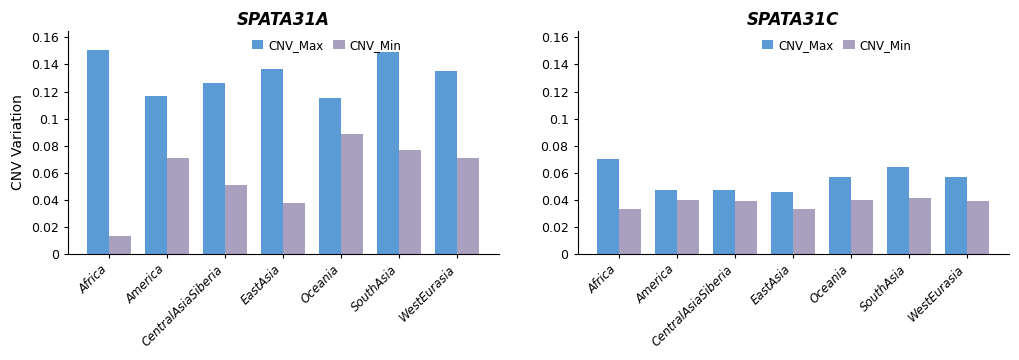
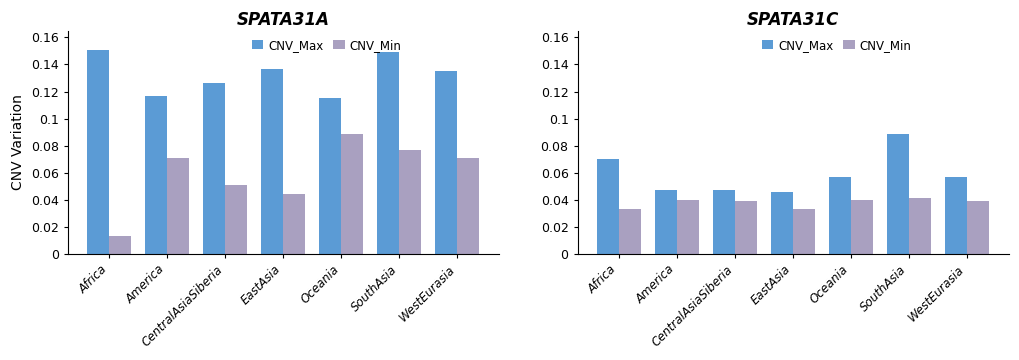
SPATA31A/CNV_Min/EastAsia: 0.038 -> 0.044
SPATA31C/CNV_Max/SouthAsia: 0.064 -> 0.089
